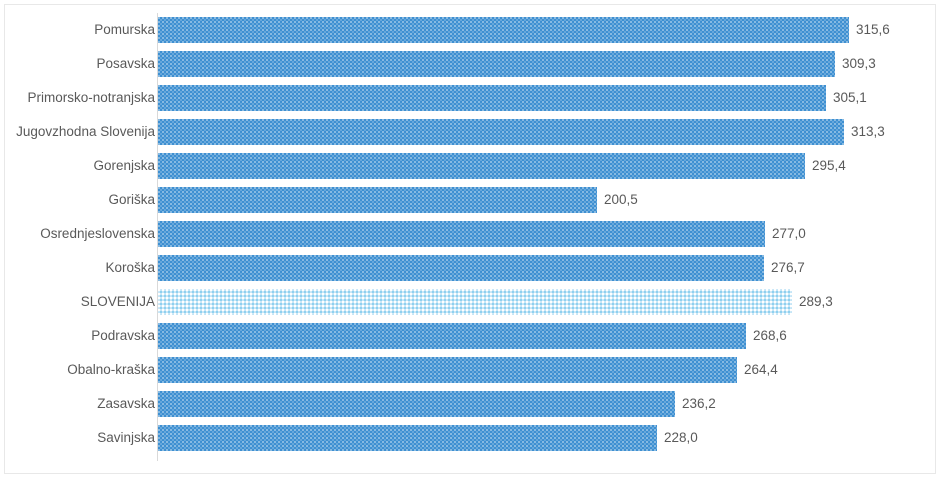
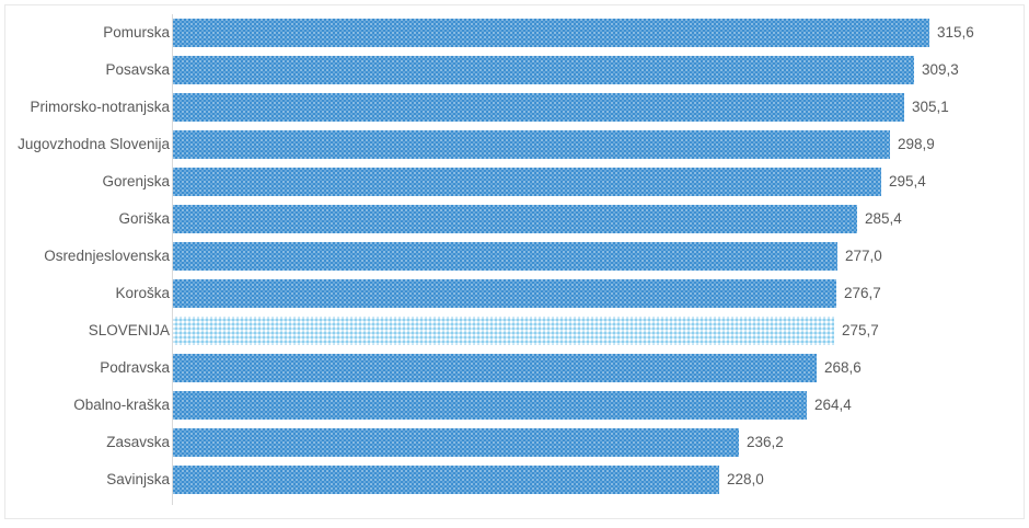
Jugovzhodna Slovenija: 313,3 -> 298,9
Goriška: 200,5 -> 285,4
SLOVENIJA: 289,3 -> 275,7
